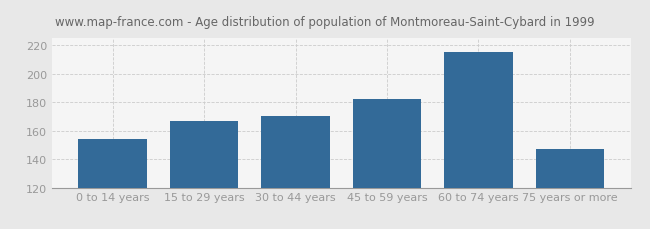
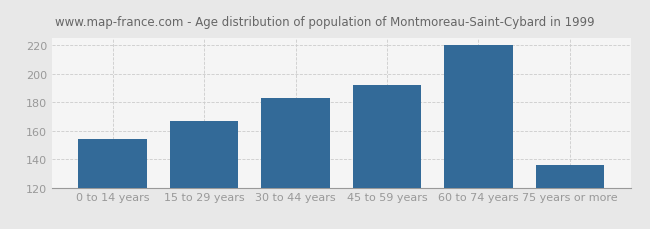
30 to 44 years: 170 -> 183
45 to 59 years: 182 -> 192
60 to 74 years: 215 -> 220
75 years or more: 147 -> 136
